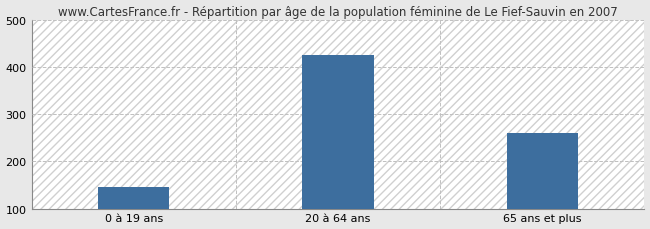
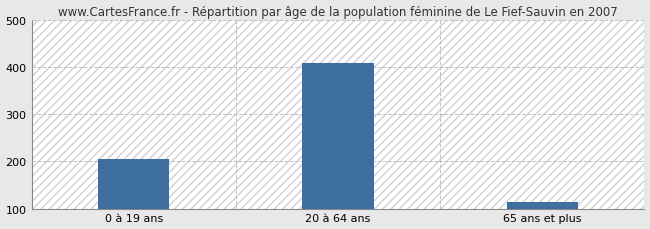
0 à 19 ans: 145 -> 205
20 à 64 ans: 425 -> 410
65 ans et plus: 260 -> 113
